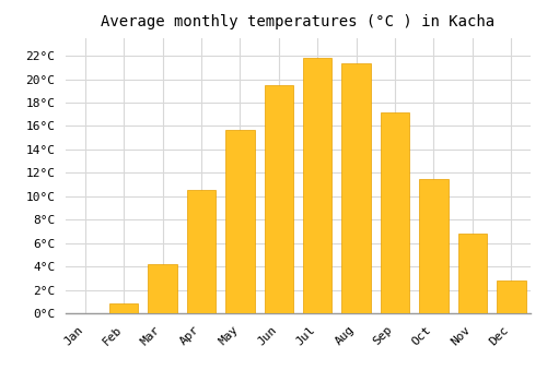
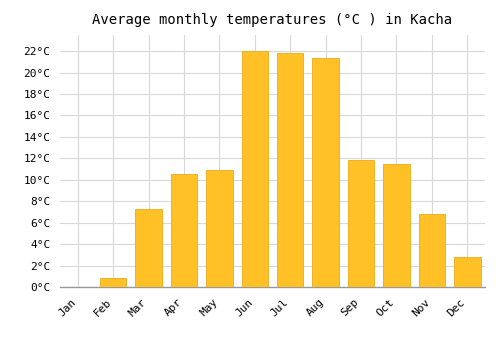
Mar: 4.2°C -> 7.3°C
May: 15.7°C -> 10.9°C
Jun: 19.5°C -> 22.0°C
Sep: 17.2°C -> 11.8°C
